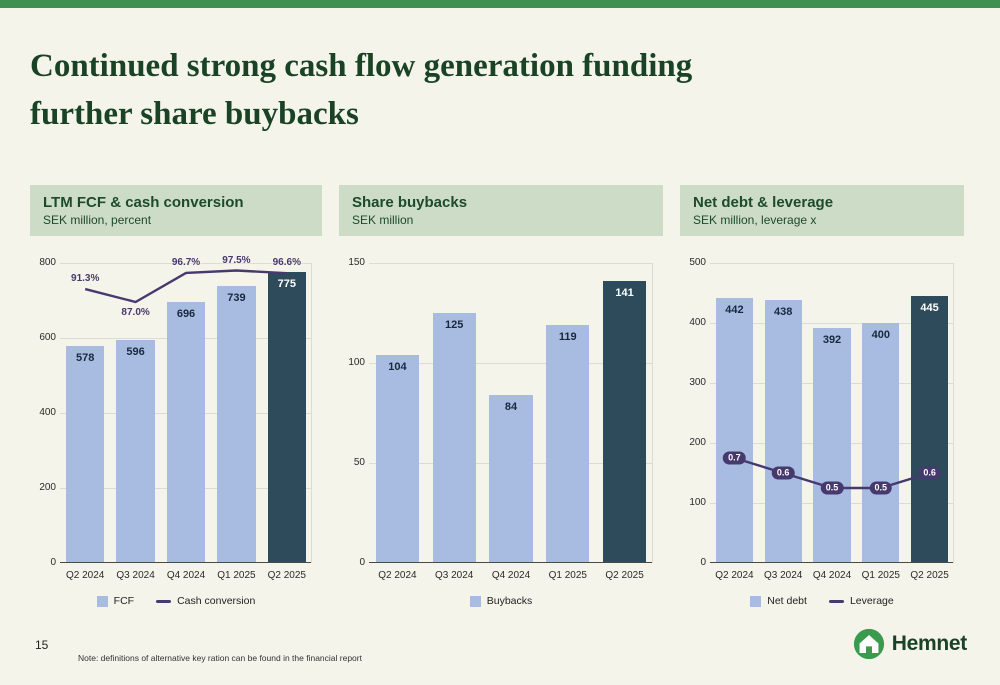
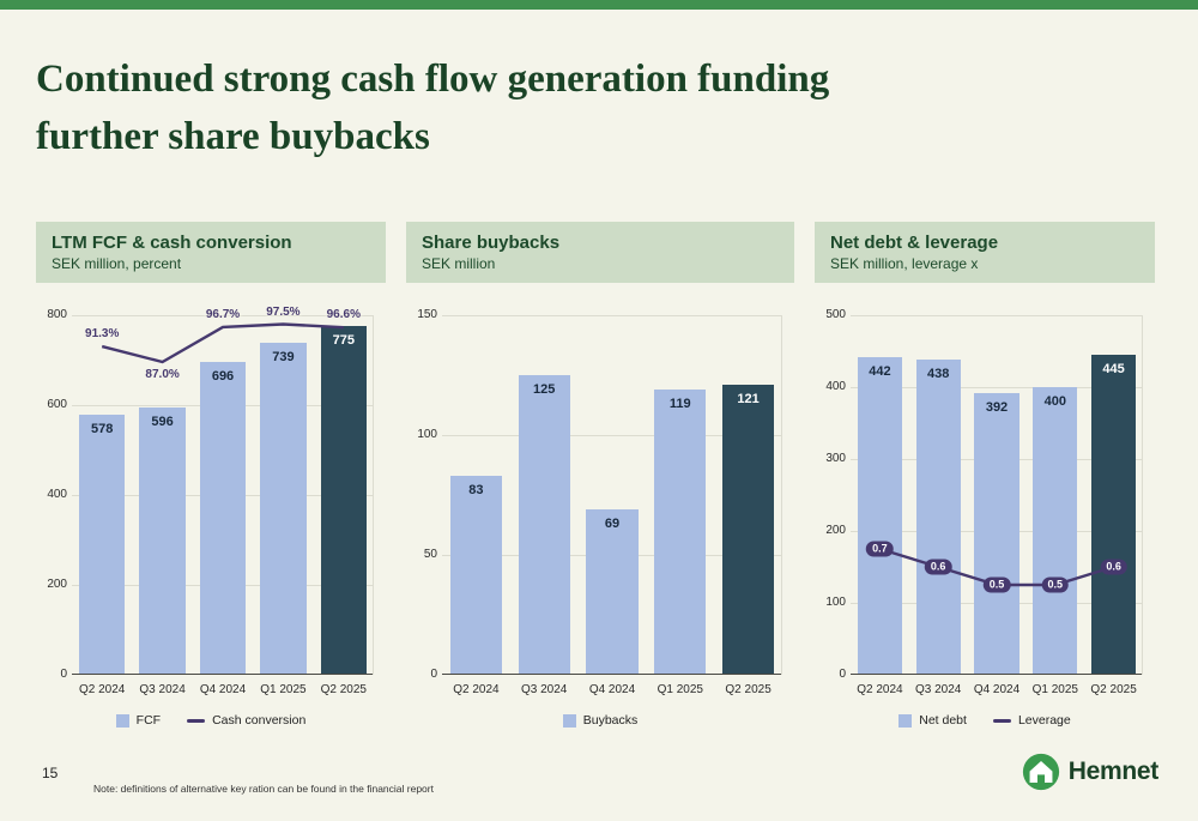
Share buybacks/Q2 2024: 104 -> 83
Share buybacks/Q4 2024: 84 -> 69
Share buybacks/Q2 2025: 141 -> 121
